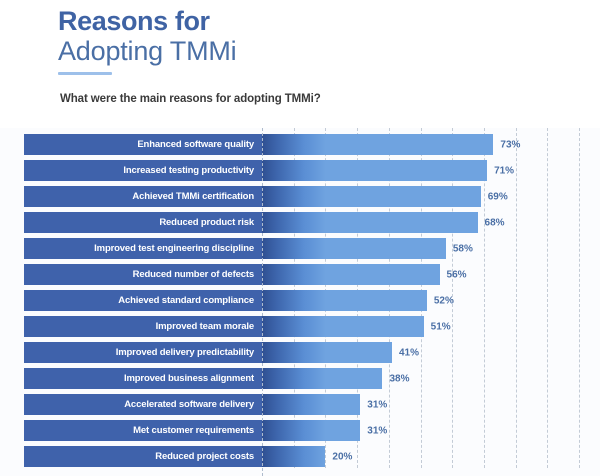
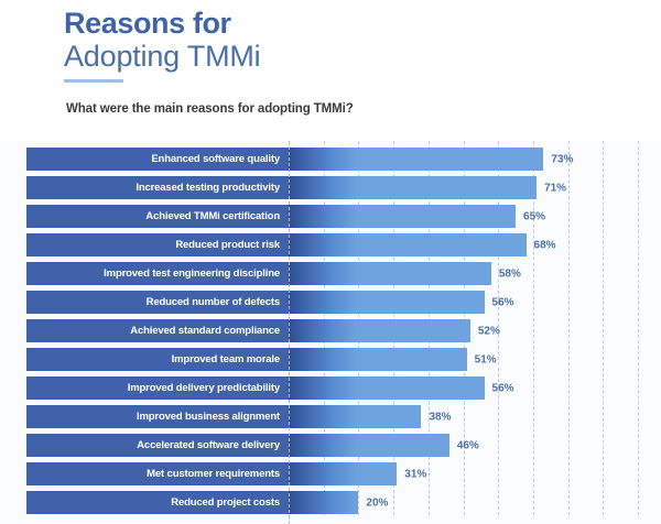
Achieved TMMi certification: 69% -> 65%
Improved delivery predictability: 41% -> 56%
Accelerated software delivery: 31% -> 46%
